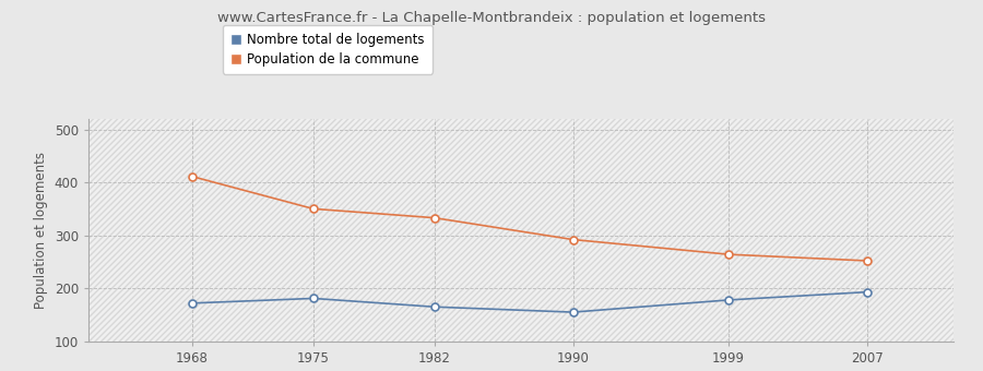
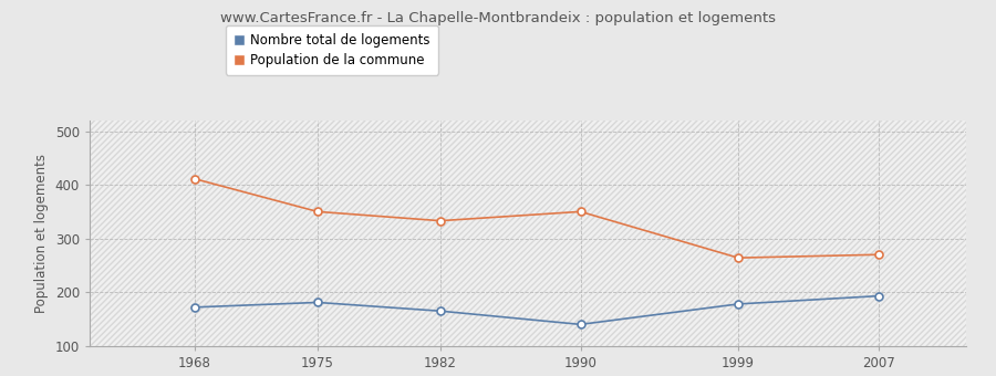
Nombre total de logements/1990: 155 -> 140
Population de la commune/1990: 292 -> 350
Population de la commune/2007: 252 -> 270
